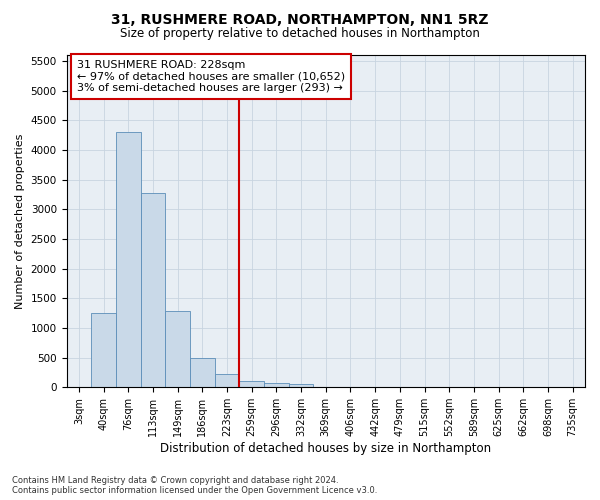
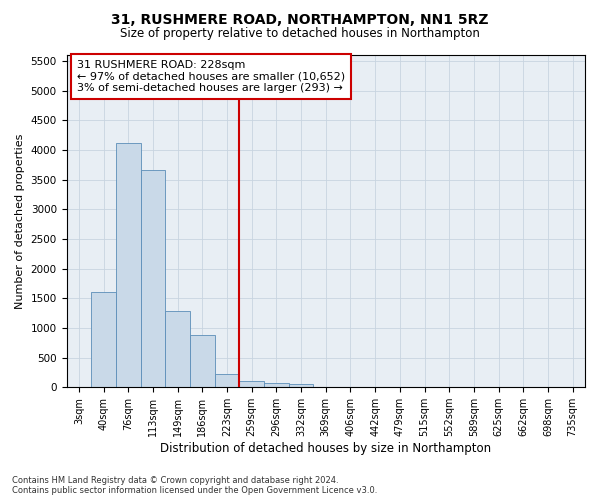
40sqm: 1250 -> 1600
76sqm: 4300 -> 4120
113sqm: 3280 -> 3660
186sqm: 500 -> 880
